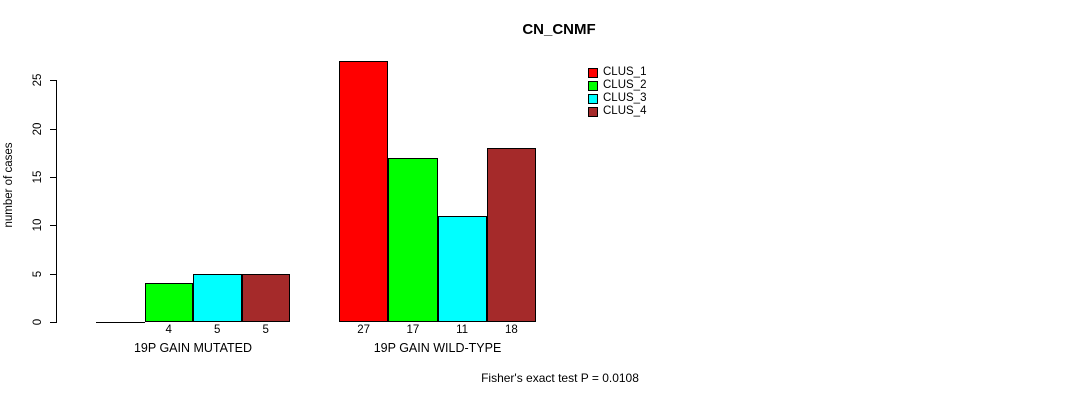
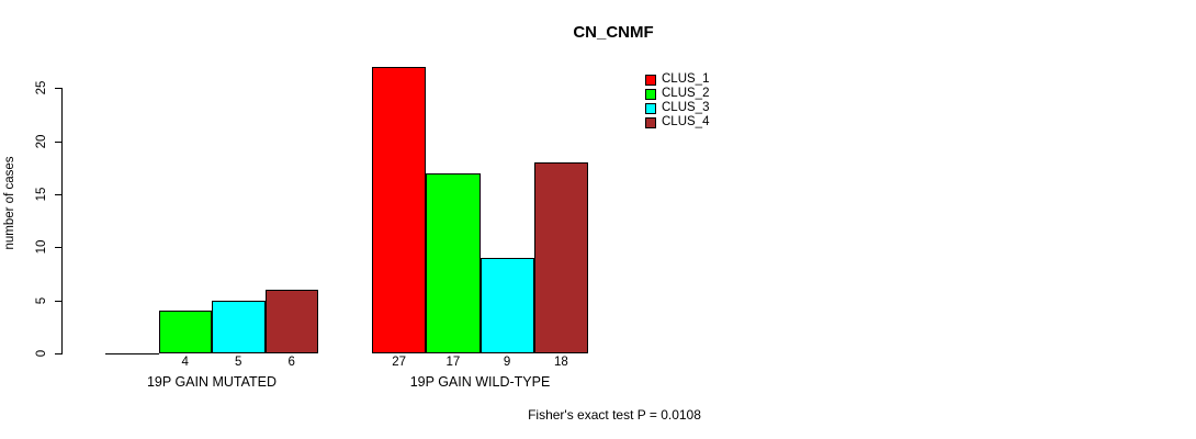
CLUS_4/19P GAIN MUTATED: 5 -> 6
CLUS_3/19P GAIN WILD-TYPE: 11 -> 9
